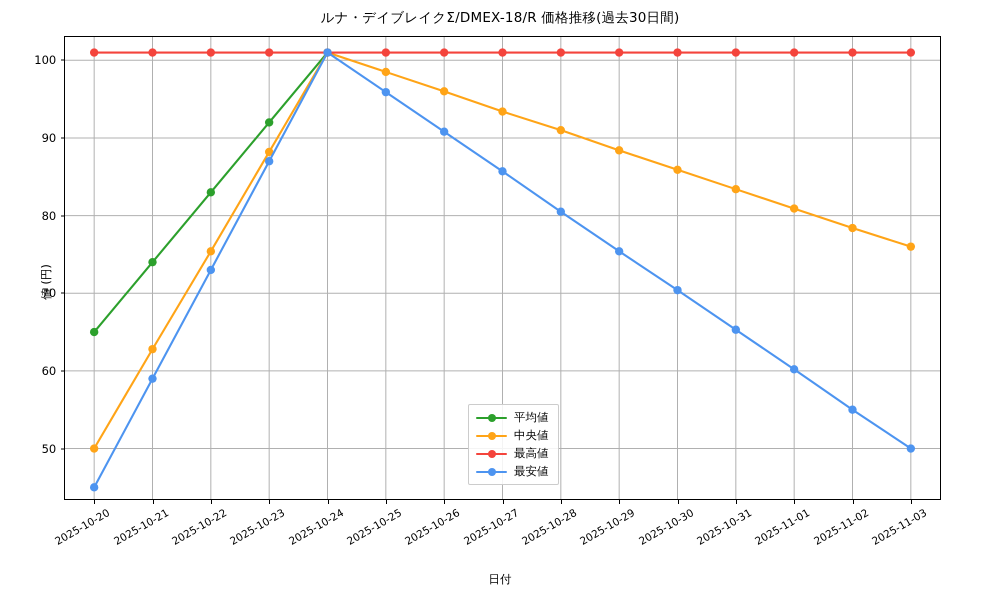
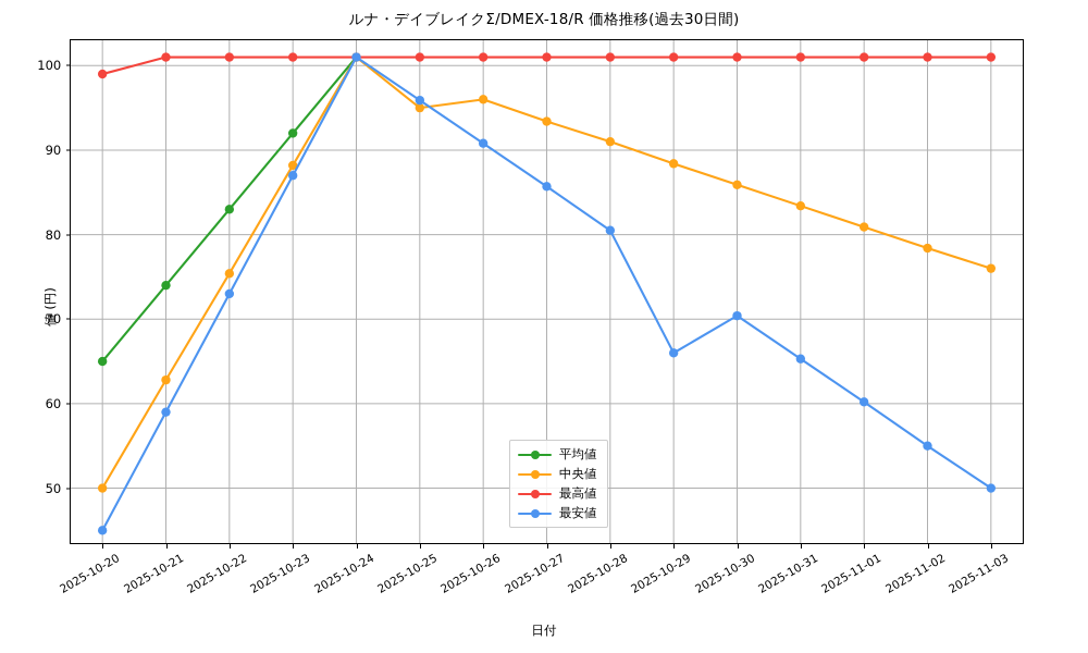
最高値/2025-10-20: 101 -> 99
中央値/2025-10-25: 98 -> 95
最安値/2025-10-29: 75 -> 66
